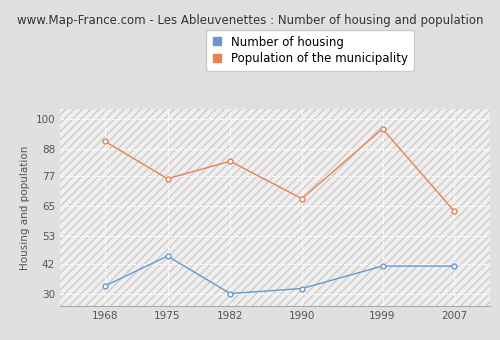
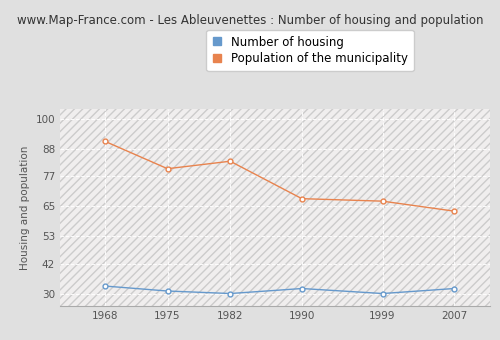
Number of housing/1975: 45 -> 31
Population of the municipality/1975: 76 -> 80
Number of housing/1999: 41 -> 30
Population of the municipality/1999: 96 -> 67
Number of housing/2007: 41 -> 32
